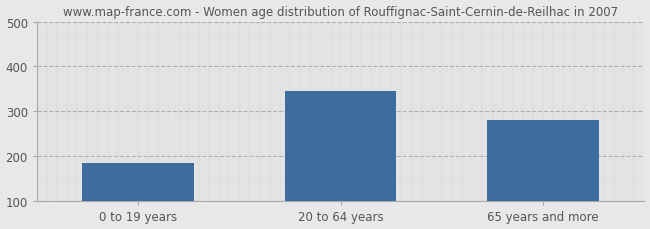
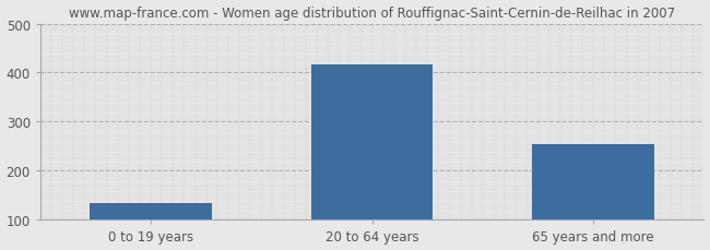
0 to 19 years: 185 -> 135
20 to 64 years: 345 -> 417
65 years and more: 280 -> 255
